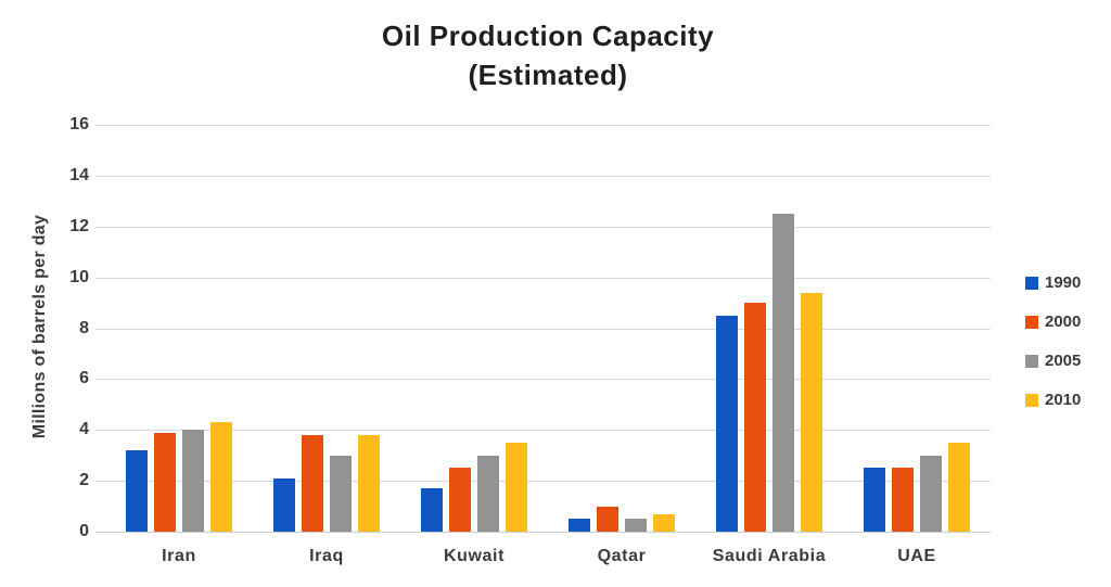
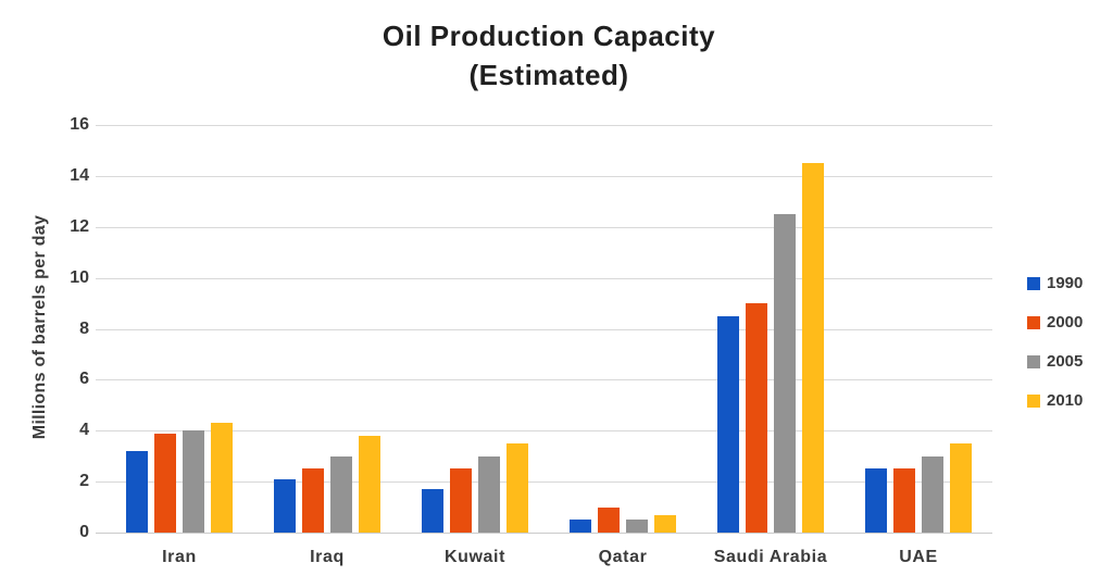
2000/Iraq: 3.8 -> 2.5
2010/Saudi Arabia: 9.4 -> 14.5
